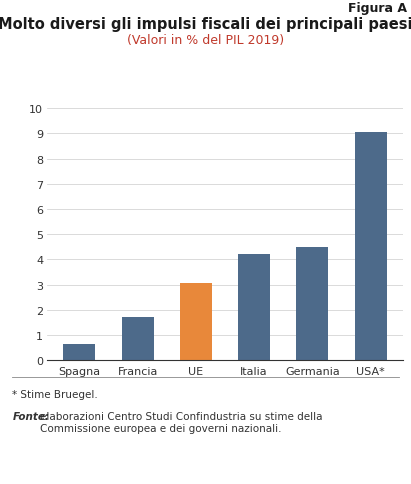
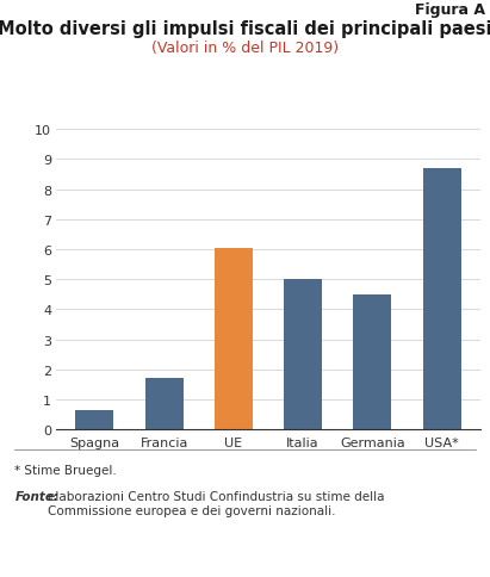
UE: 3.05 -> 6.05
Italia: 4.20 -> 5.00
USA*: 9.05 -> 8.70
